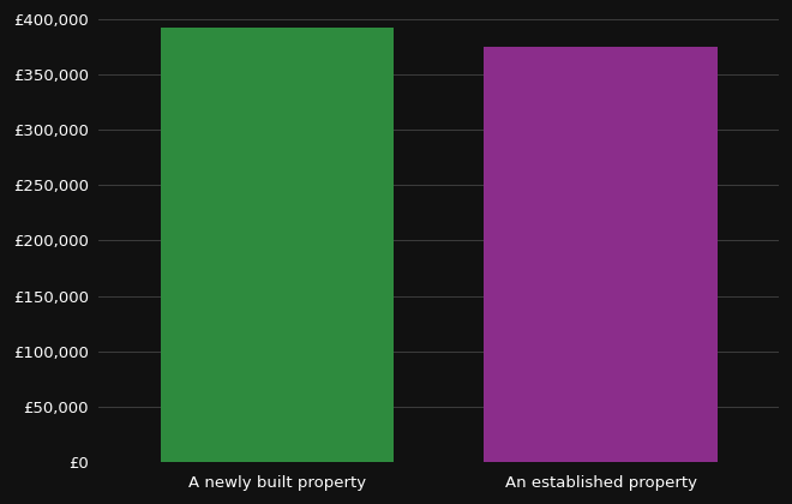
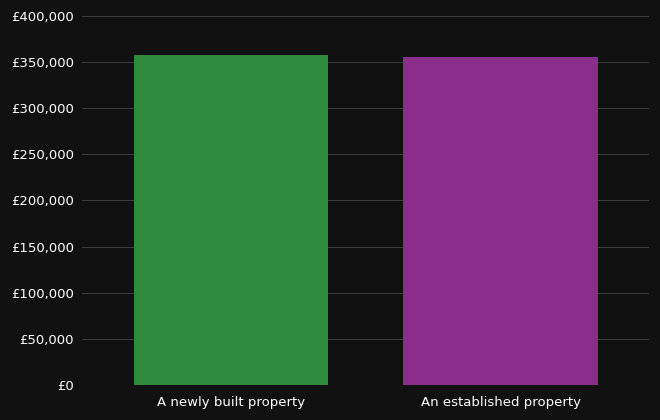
A newly built property: £392,000 -> £358,000
An established property: £375,000 -> £356,000
